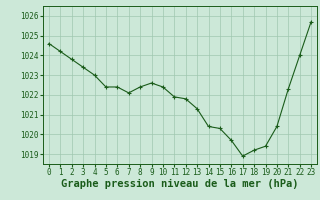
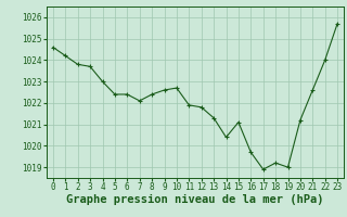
3: 1023.4 -> 1023.7
10: 1022.4 -> 1022.7
15: 1020.3 -> 1021.1
19: 1019.4 -> 1019.0
20: 1020.4 -> 1021.2
21: 1022.3 -> 1022.6
